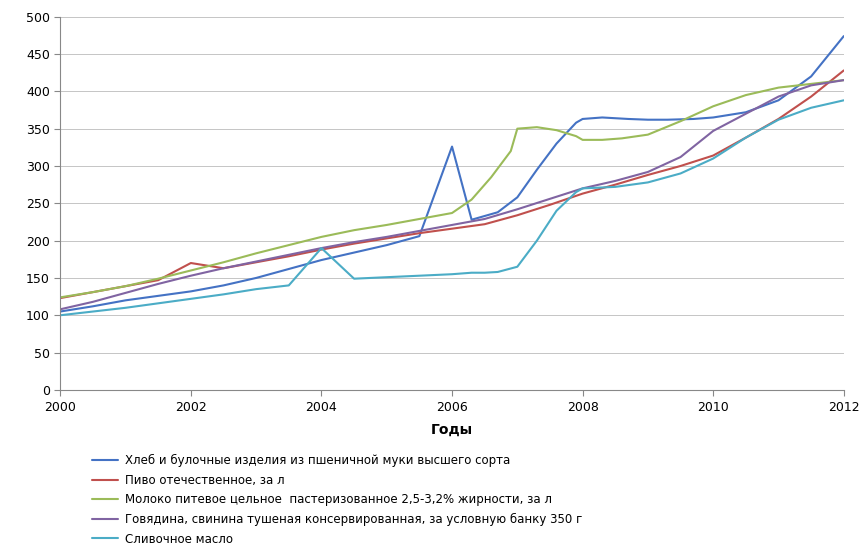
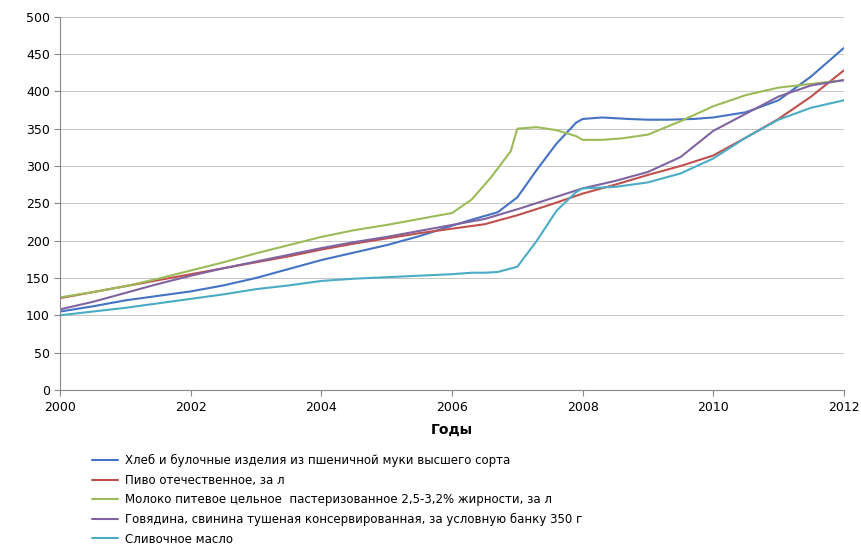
Пиво отечественное, за л/2002: 170 -> 155
Сливочное масло/2004: 190 -> 146
Хлеб и булочные изделия из пшеничной муки высшего сорта/2006: 326 -> 220
Хлеб и булочные изделия из пшеничной муки высшего сорта/2012: 474 -> 458
